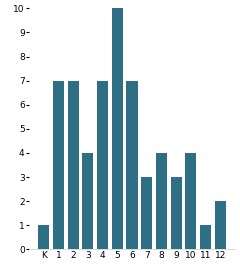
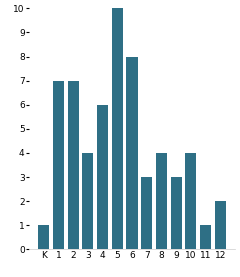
4: 7 -> 6
6: 7 -> 8
